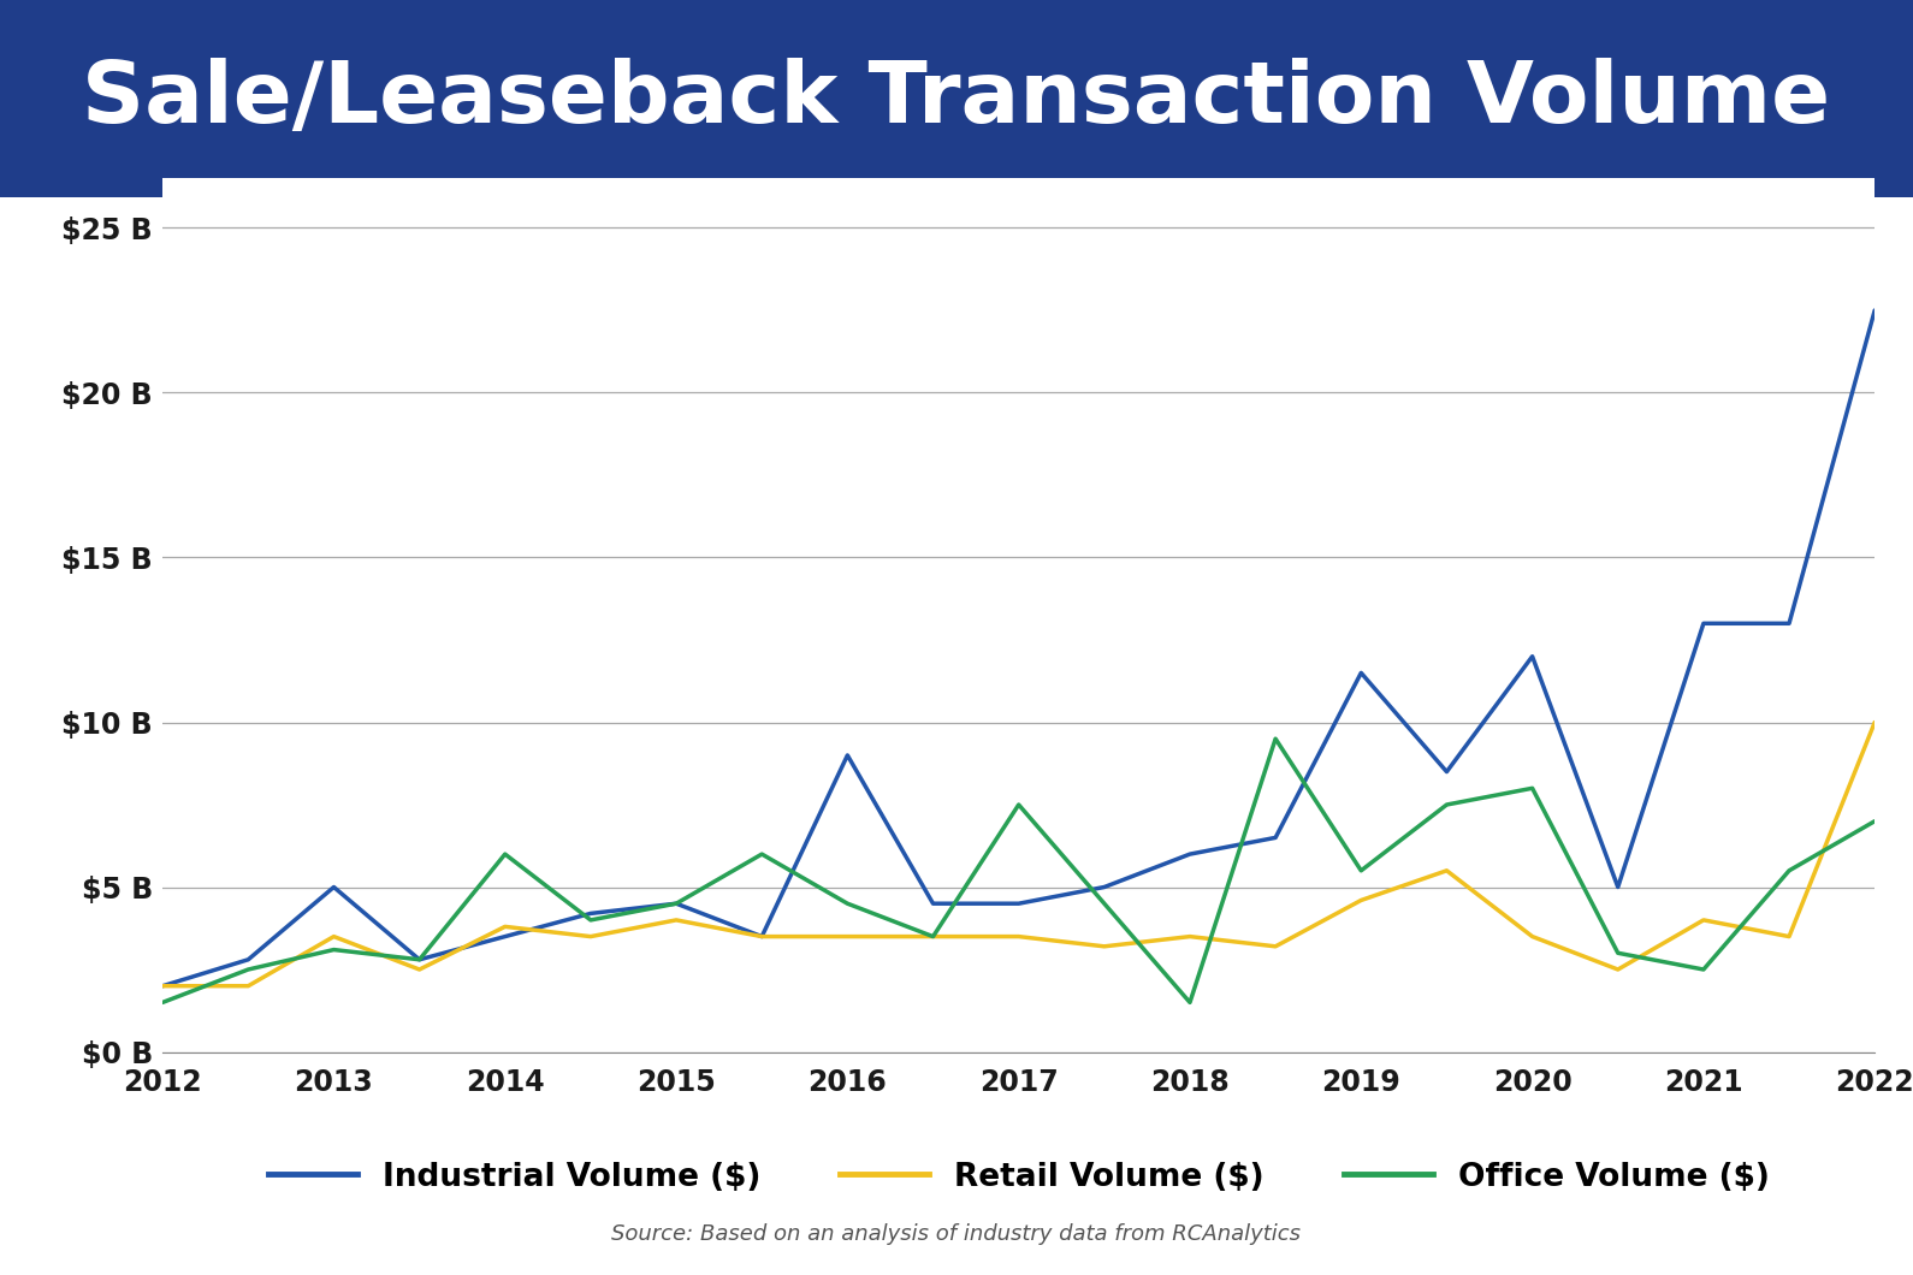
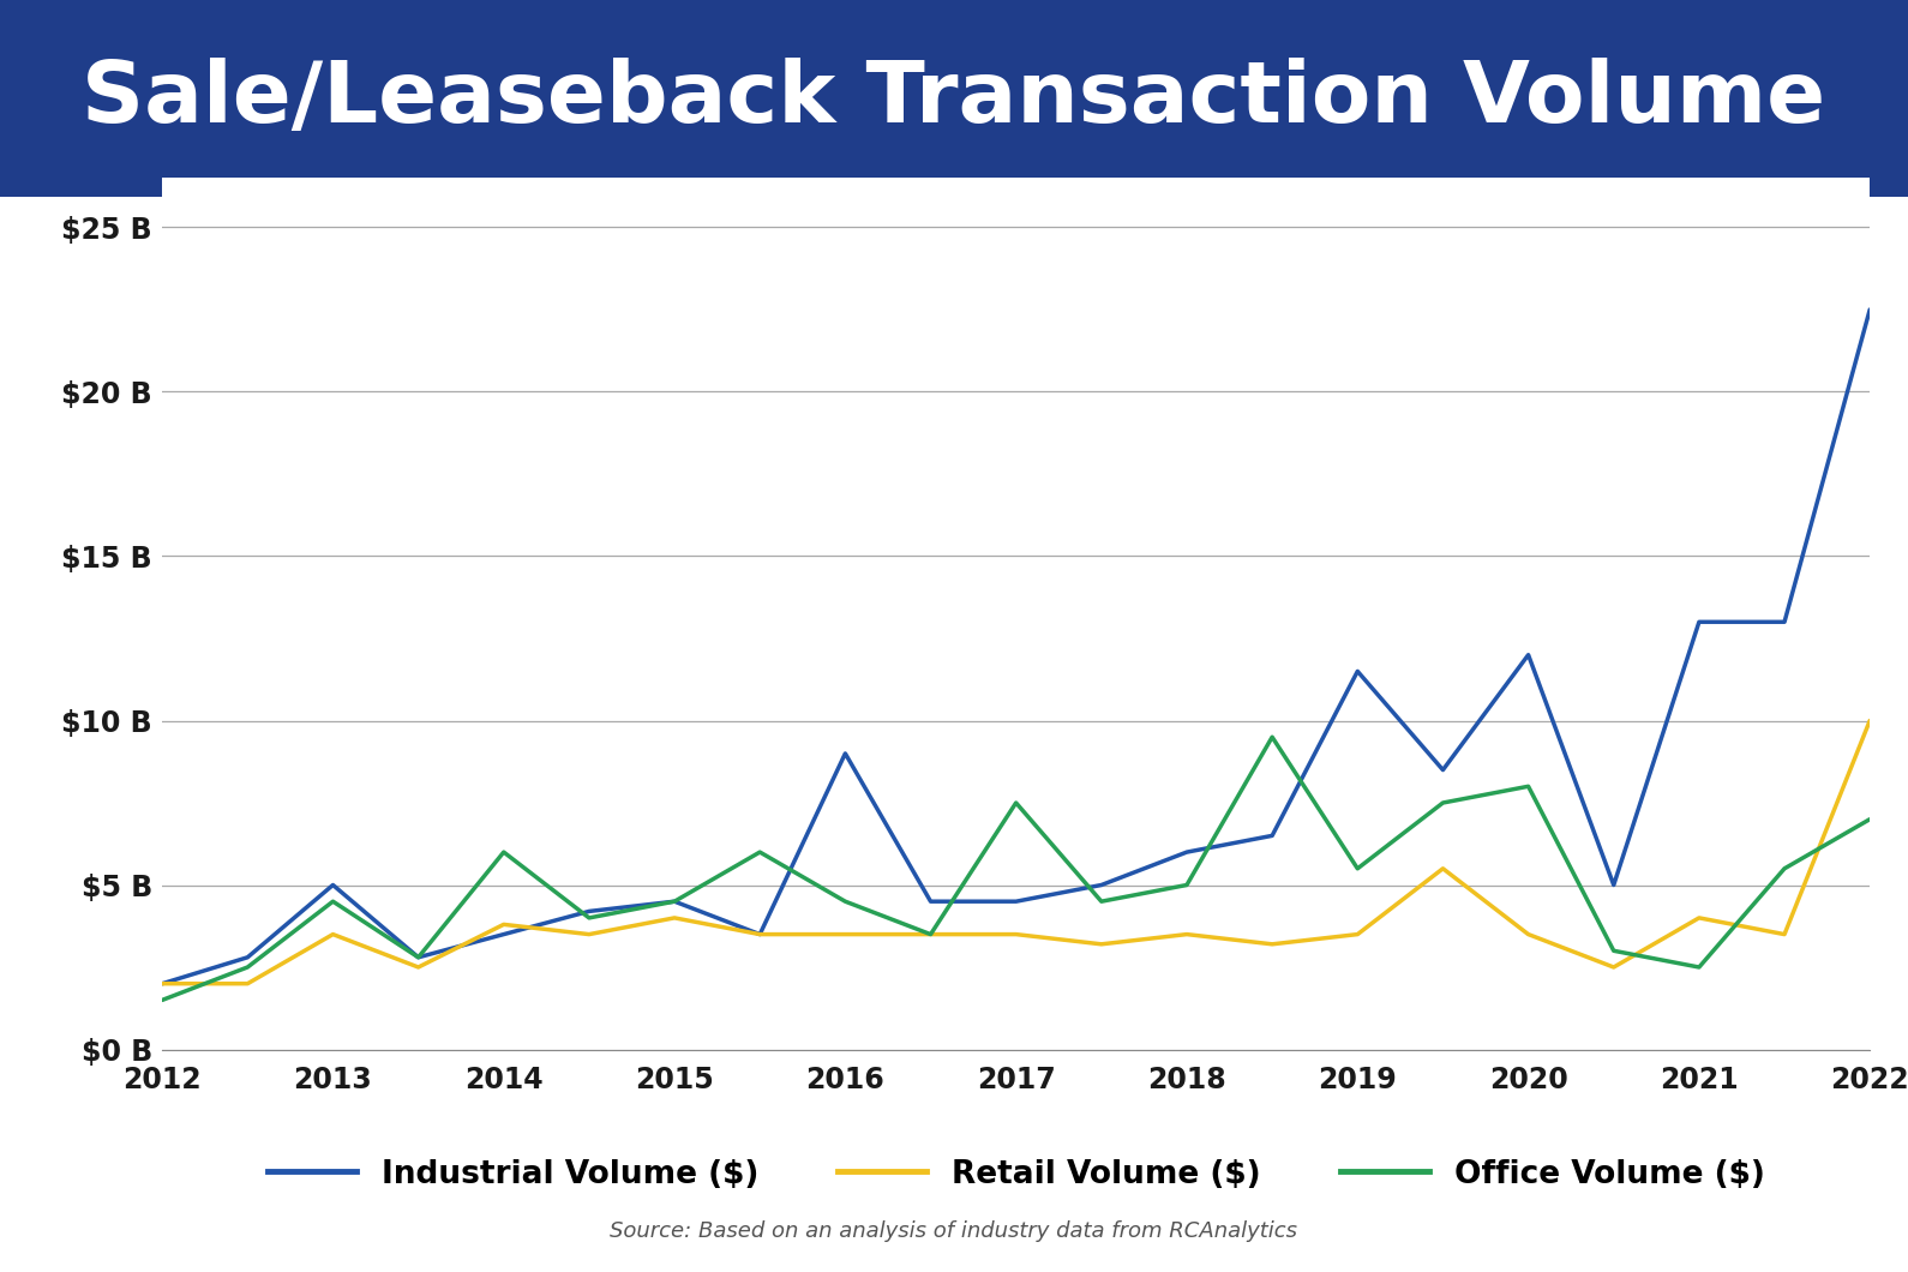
Office Volume ($)/2013: $3.1 B -> $4.5 B
Office Volume ($)/2018: $1.5 B -> $5.0 B
Retail Volume ($)/2019: $4.6 B -> $3.5 B
